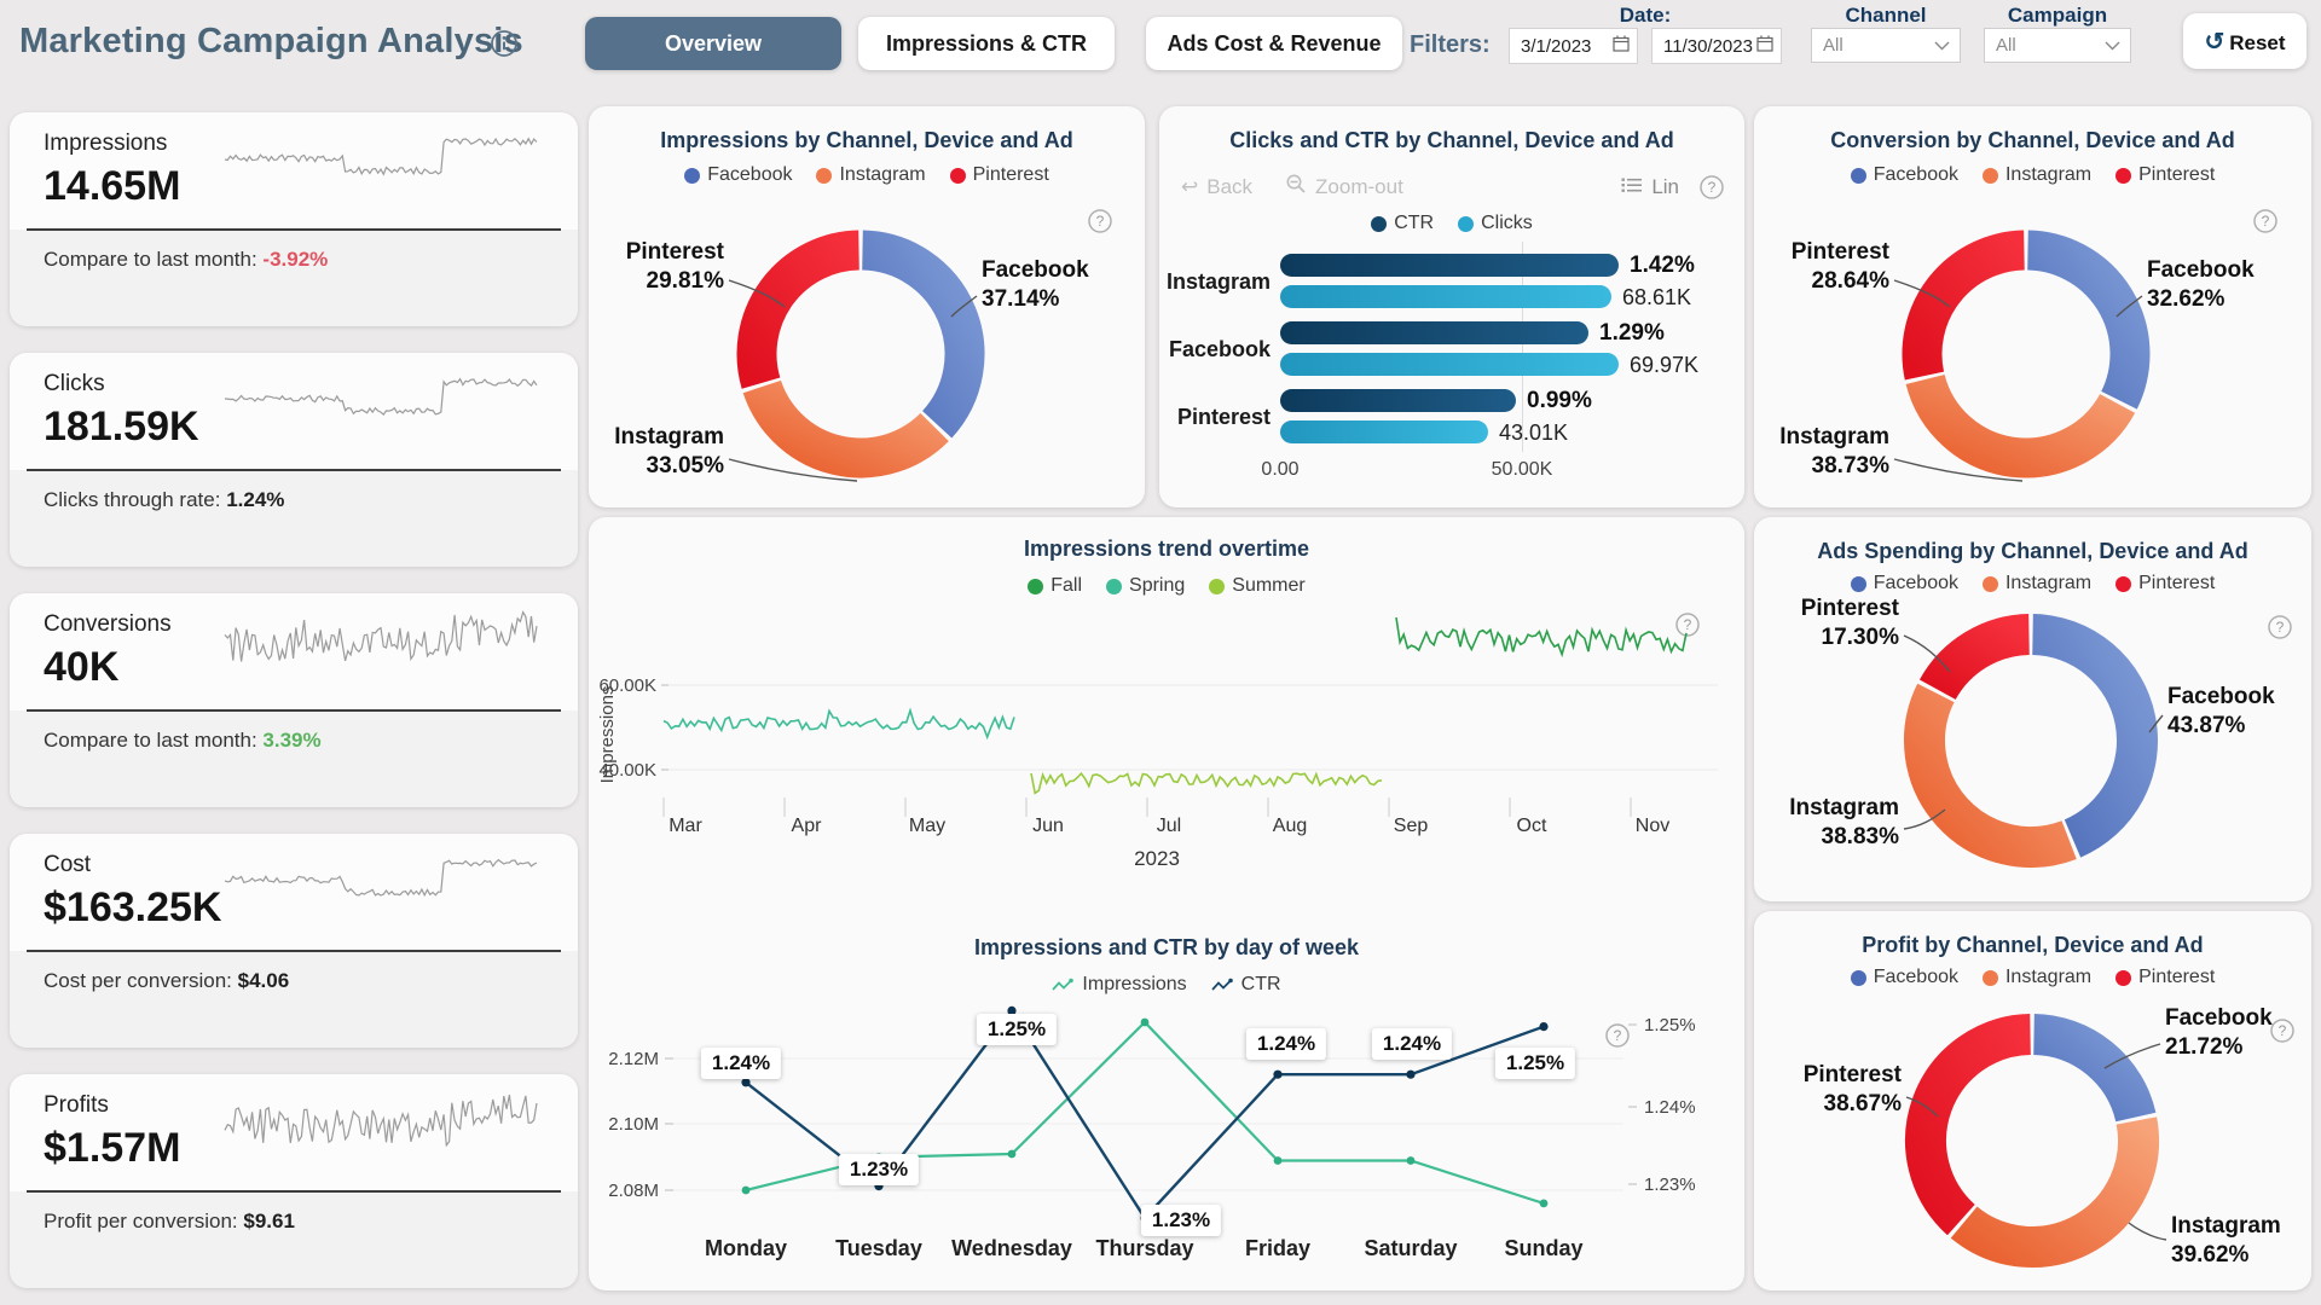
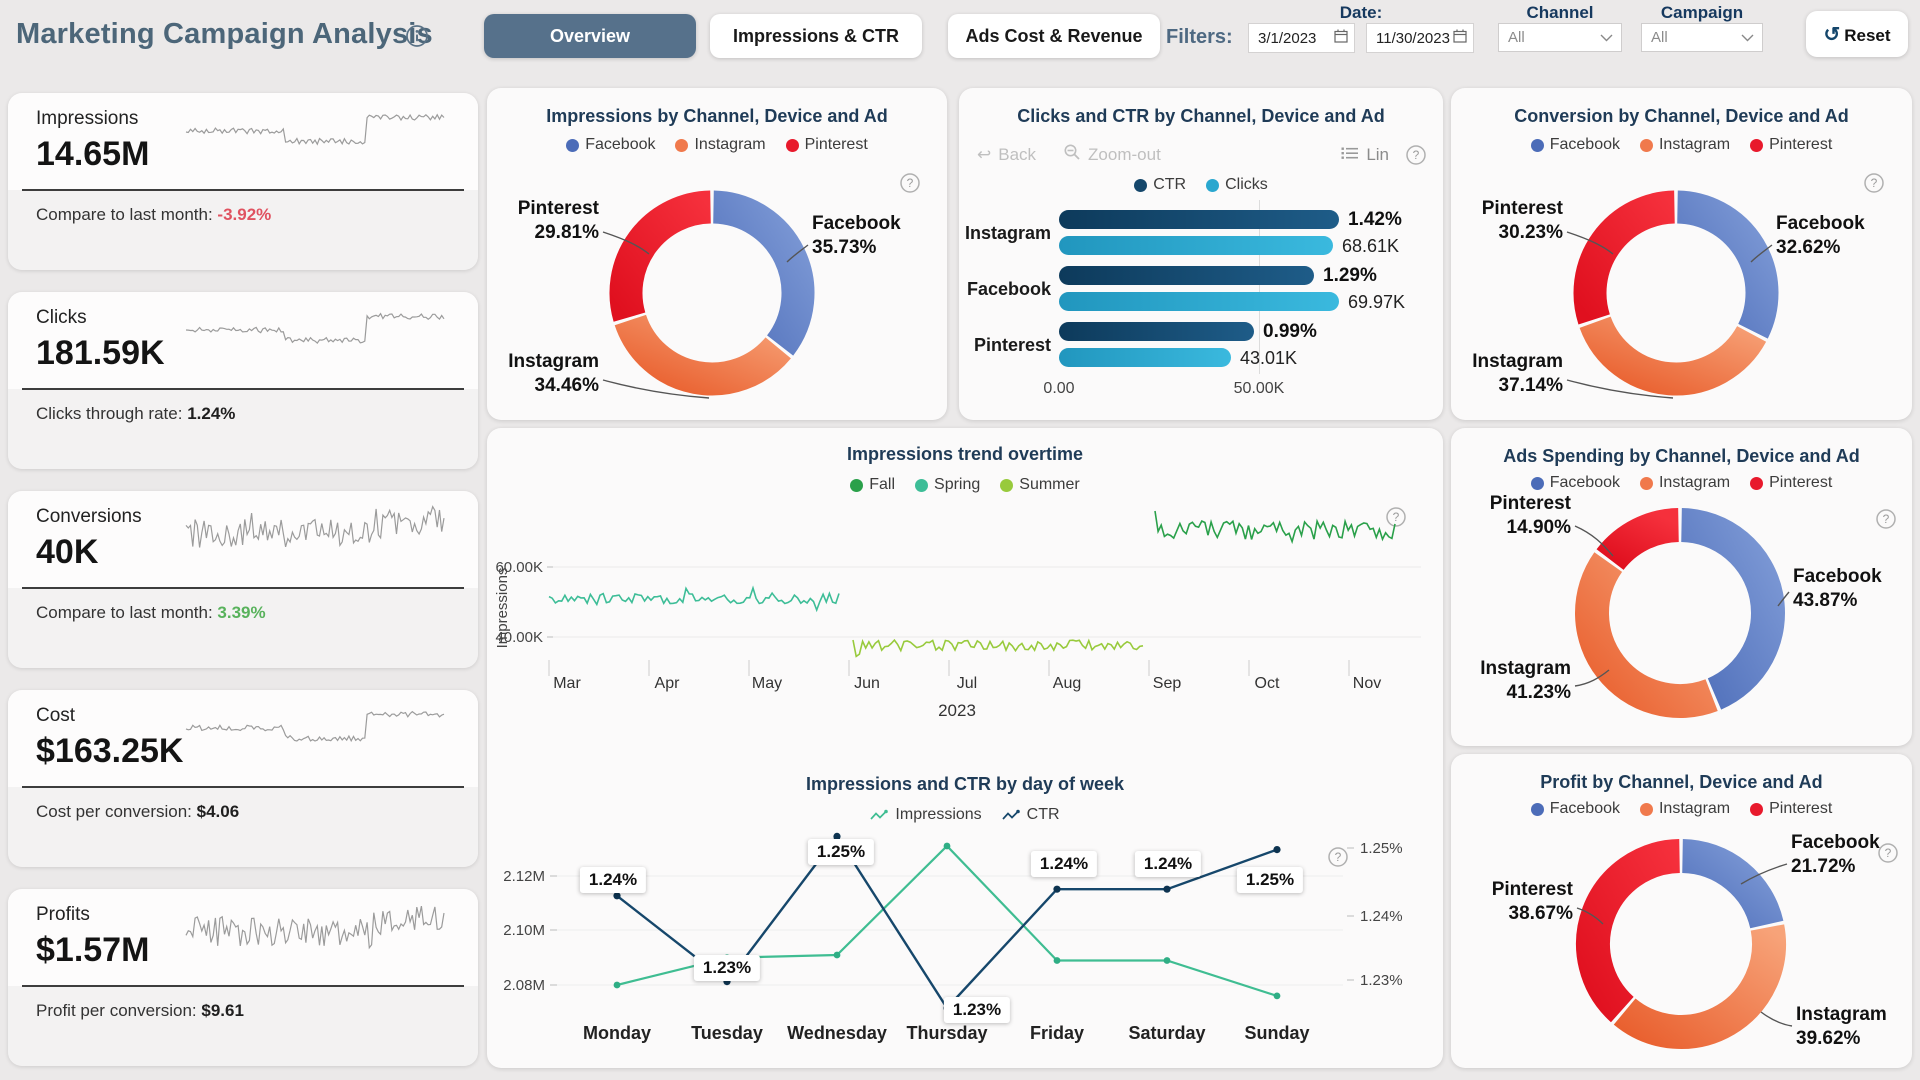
Impressions by Channel, Device and Ad/Facebook: 37.14% -> 35.73%
Impressions by Channel, Device and Ad/Instagram: 33.05% -> 34.46%
Conversion by Channel, Device and Ad/Instagram: 38.73% -> 37.14%
Conversion by Channel, Device and Ad/Pinterest: 28.64% -> 30.23%
Ads Spending by Channel, Device and Ad/Instagram: 38.83% -> 41.23%
Ads Spending by Channel, Device and Ad/Pinterest: 17.30% -> 14.90%
